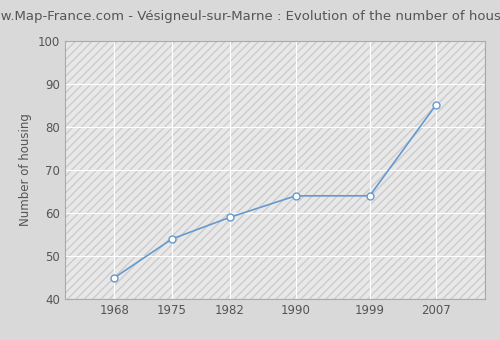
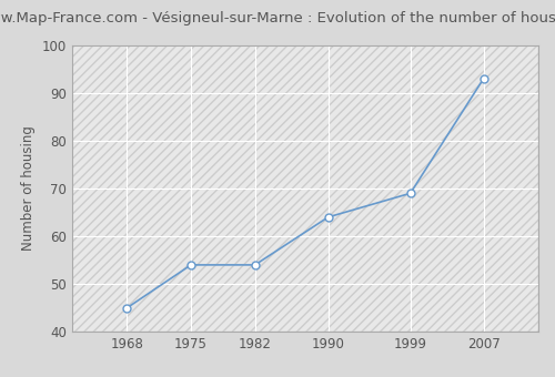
1982: 59 -> 54
1999: 64 -> 69
2007: 85 -> 93
